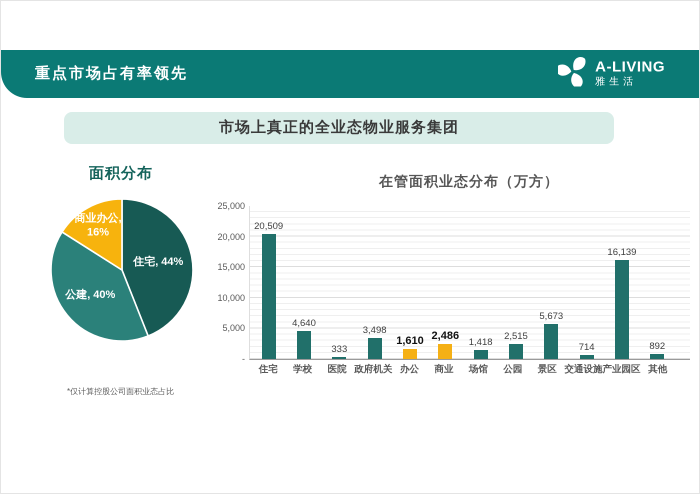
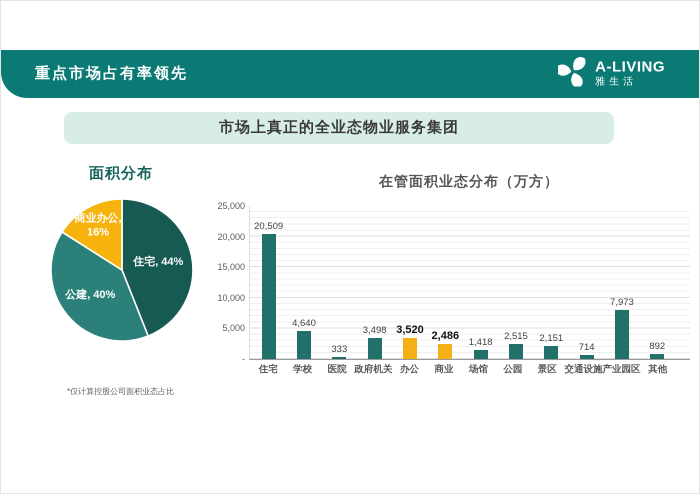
在管面积业态分布（万方）/办公: 1,610 -> 3,520
在管面积业态分布（万方）/景区: 5,673 -> 2,151
在管面积业态分布（万方）/产业园区: 16,139 -> 7,973
